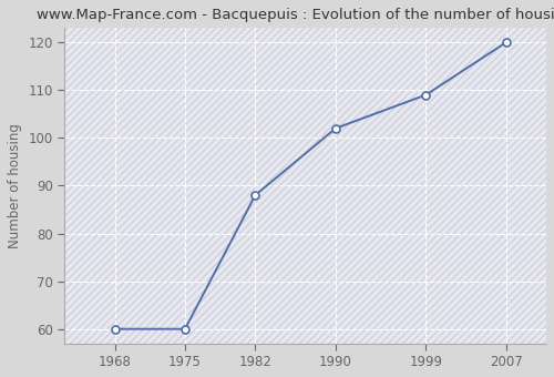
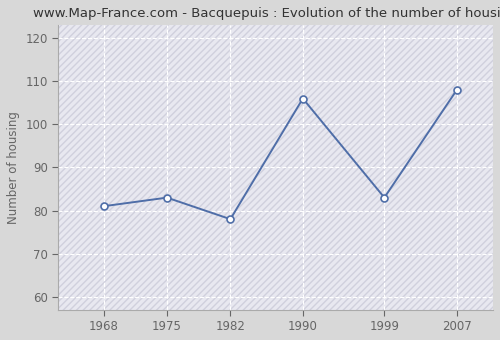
1968: 60 -> 81
1975: 60 -> 83
1982: 88 -> 78
1990: 102 -> 106
1999: 109 -> 83
2007: 120 -> 108
